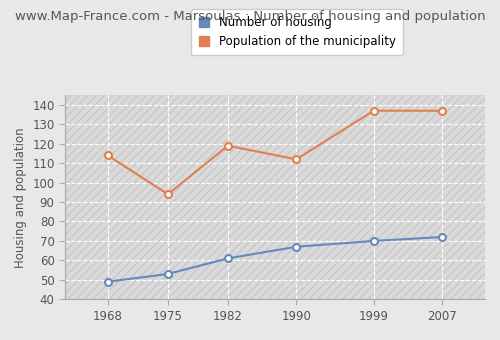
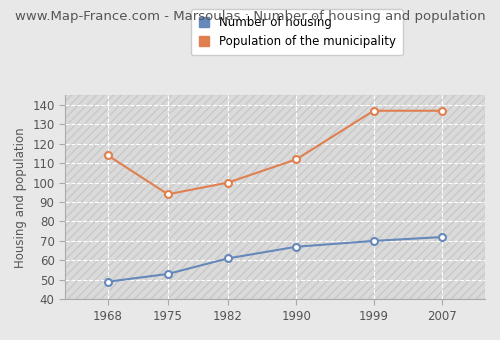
Population of the municipality/1982: 119 -> 100
